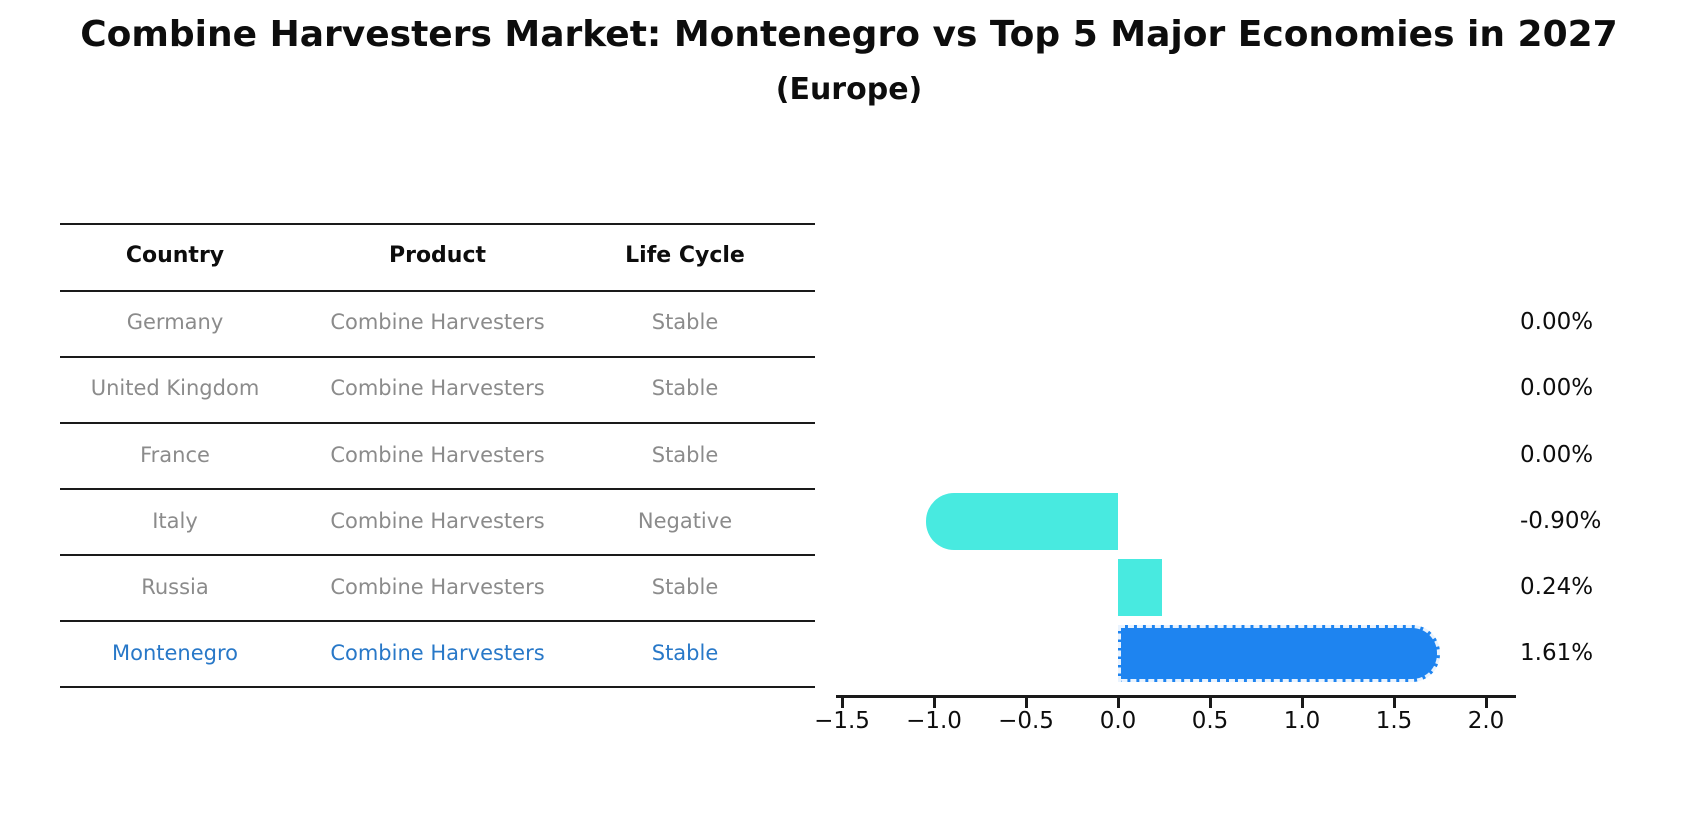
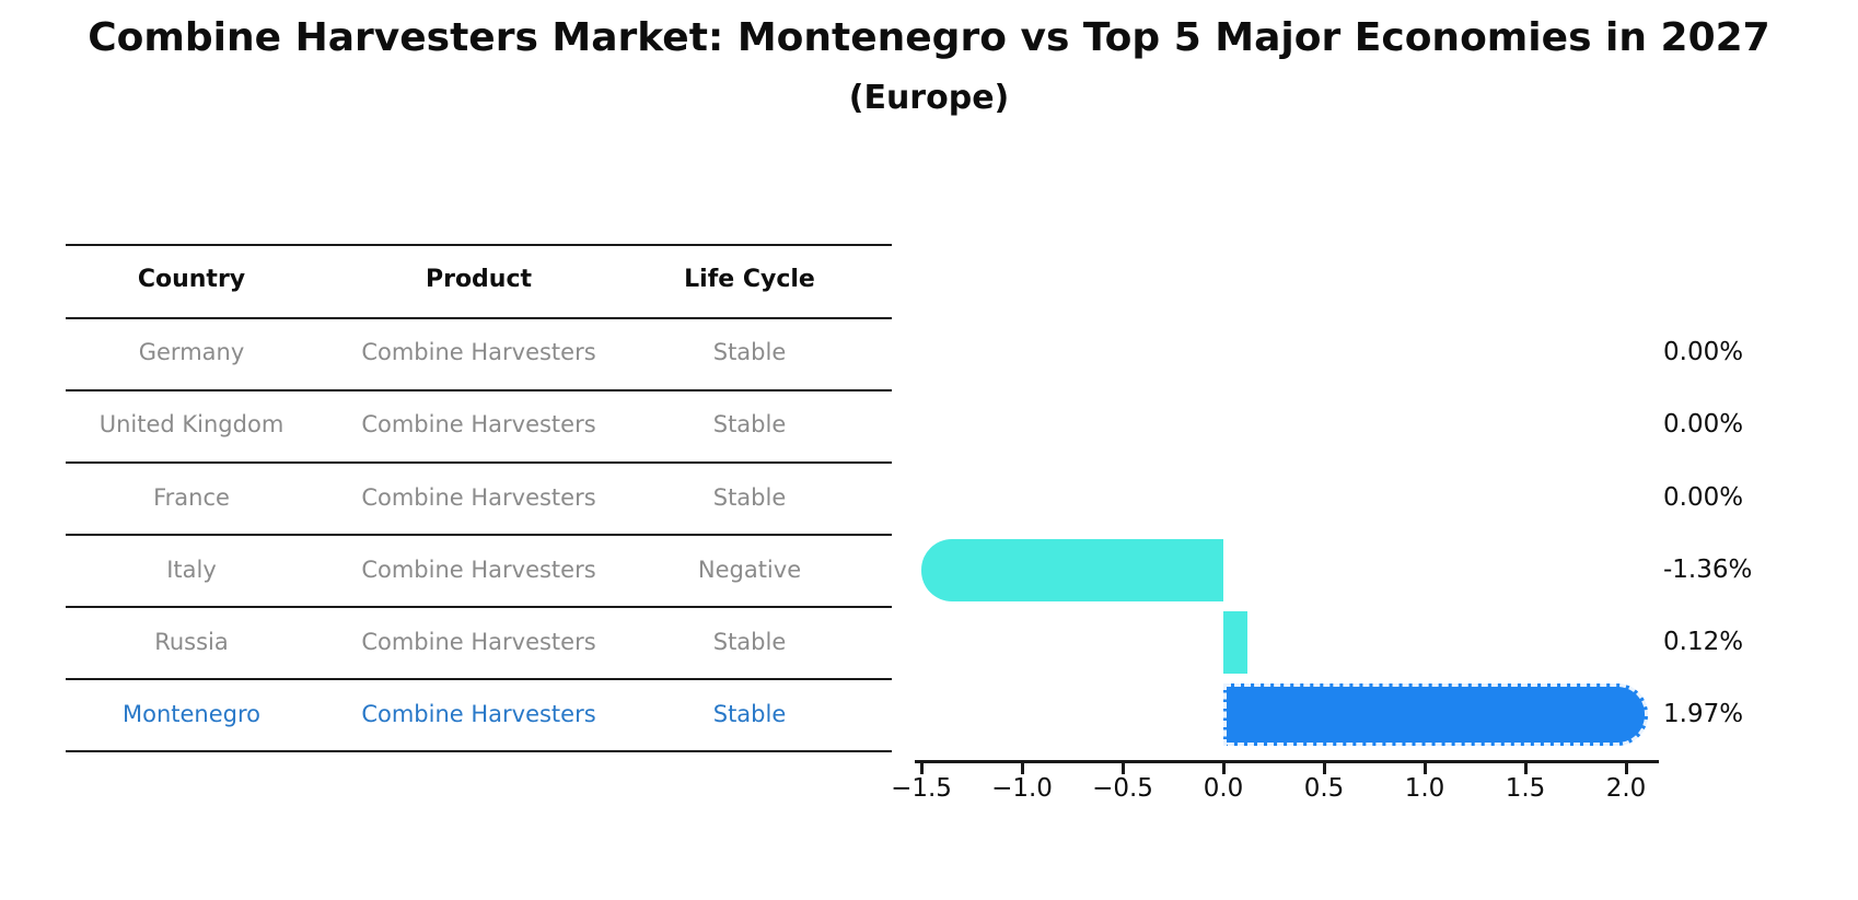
Italy: -0.90% -> -1.36%
Russia: 0.24% -> 0.12%
Montenegro: 1.61% -> 1.97%
